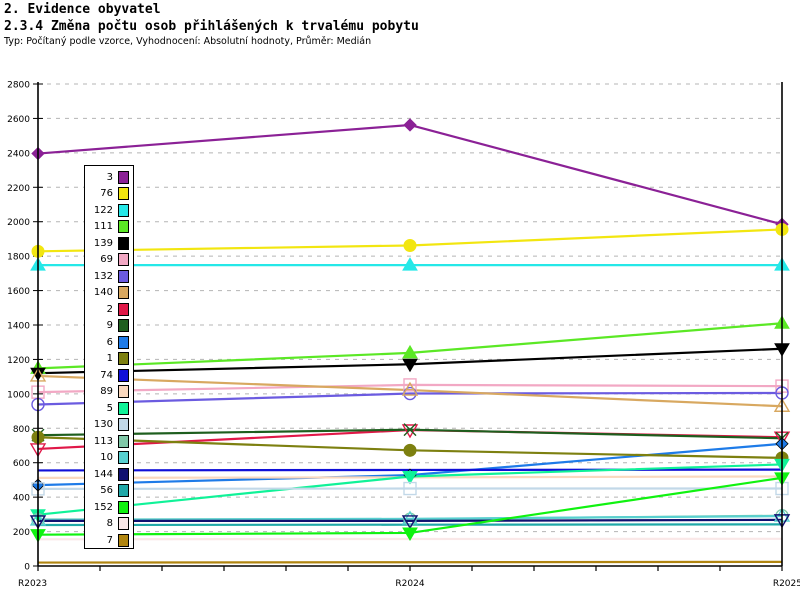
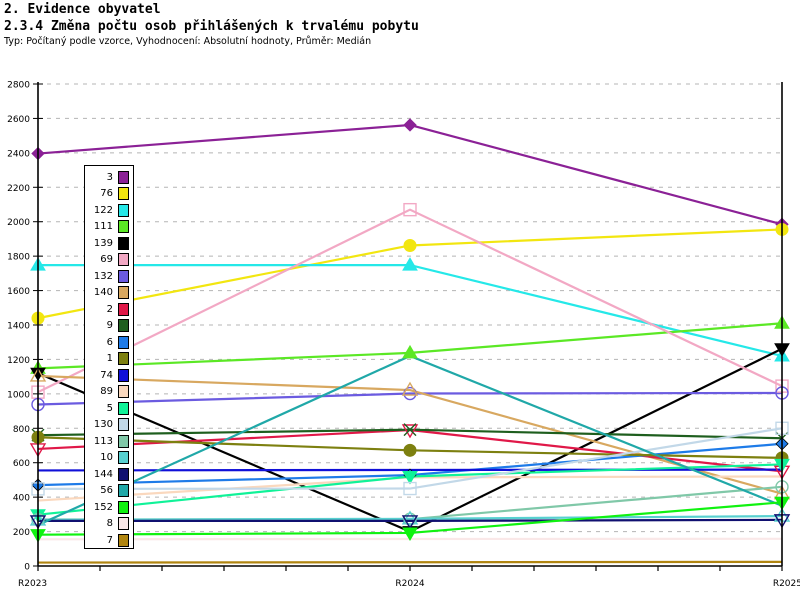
76/R2023: 1830 -> 1440
89/R2023: 510 -> 380
139/R2024: 1170 -> 200
69/R2024: 1050 -> 2070
56/R2024: 240 -> 1220
122/R2025: 1750 -> 1220
140/R2025: 930 -> 420
2/R2025: 750 -> 550
130/R2025: 450 -> 800
113/R2025: 290 -> 460
56/R2025: 240 -> 350
152/R2025: 510 -> 370
